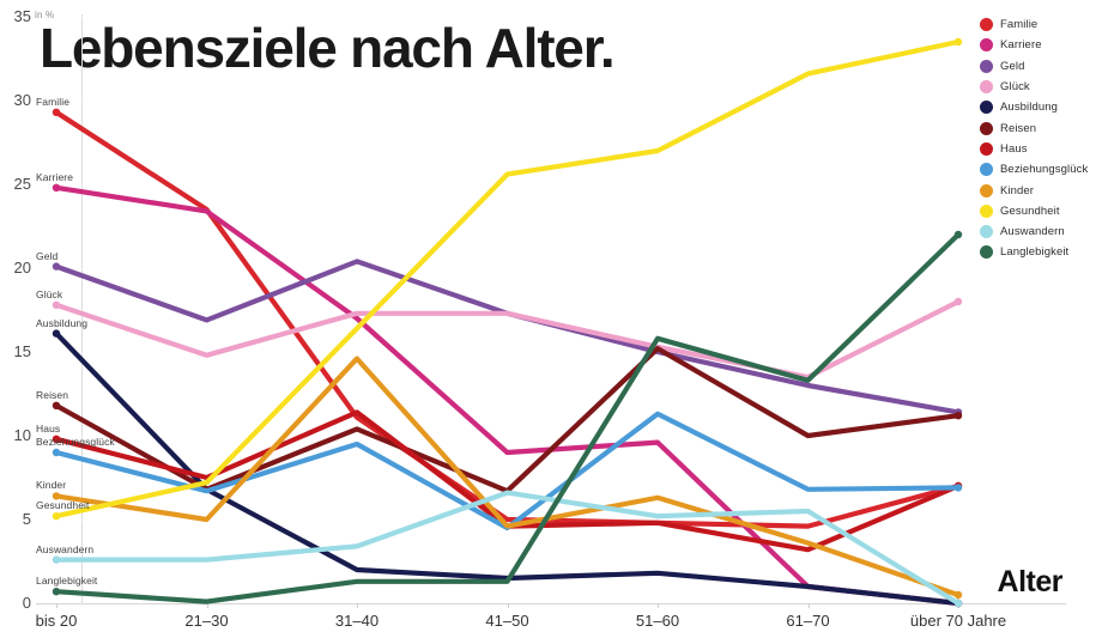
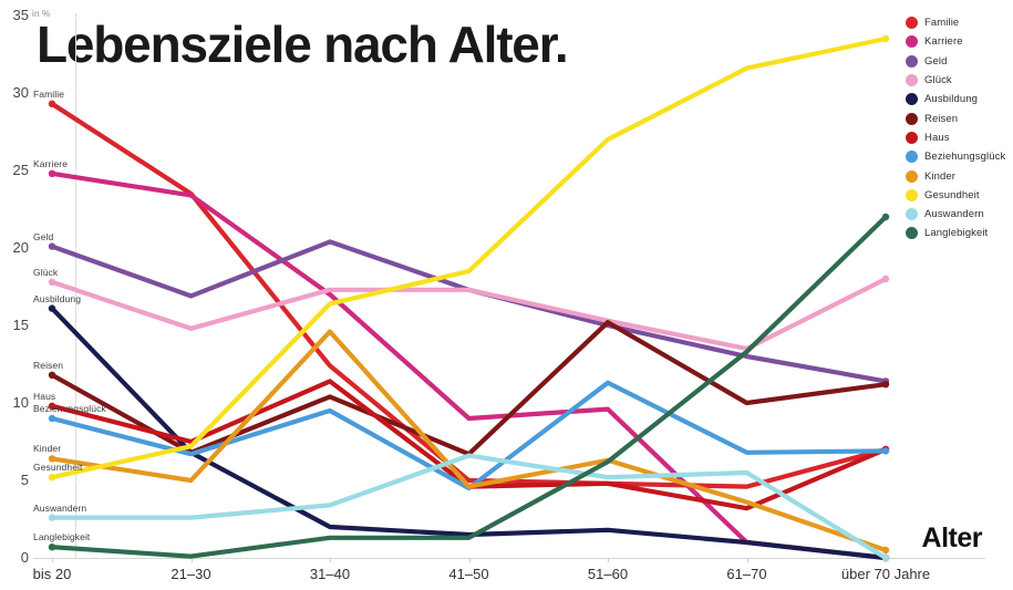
Familie/31–40: 11.1 -> 12.4
Gesundheit/41–50: 25.6 -> 18.5
Langlebigkeit/51–60: 15.8 -> 6.2
